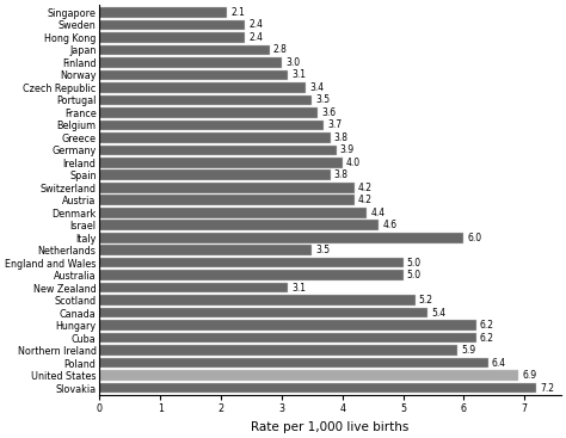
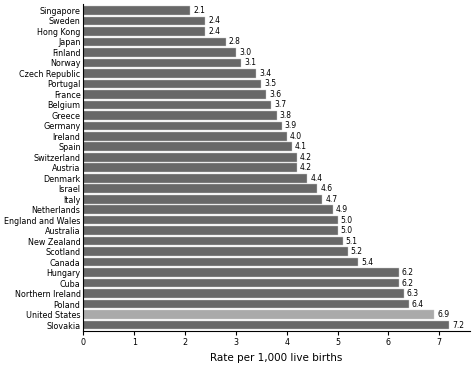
Spain: 3.8 -> 4.1
Italy: 6.0 -> 4.7
Netherlands: 3.5 -> 4.9
New Zealand: 3.1 -> 5.1
Northern Ireland: 5.9 -> 6.3
